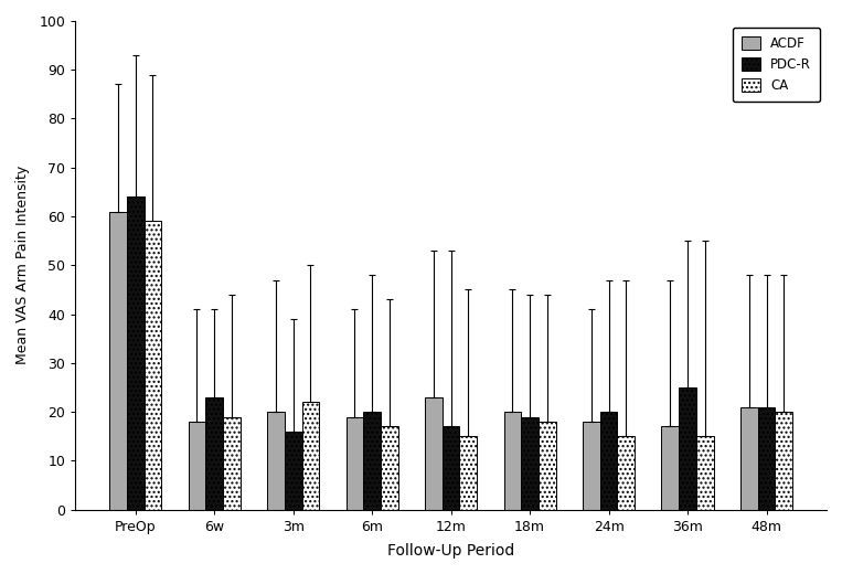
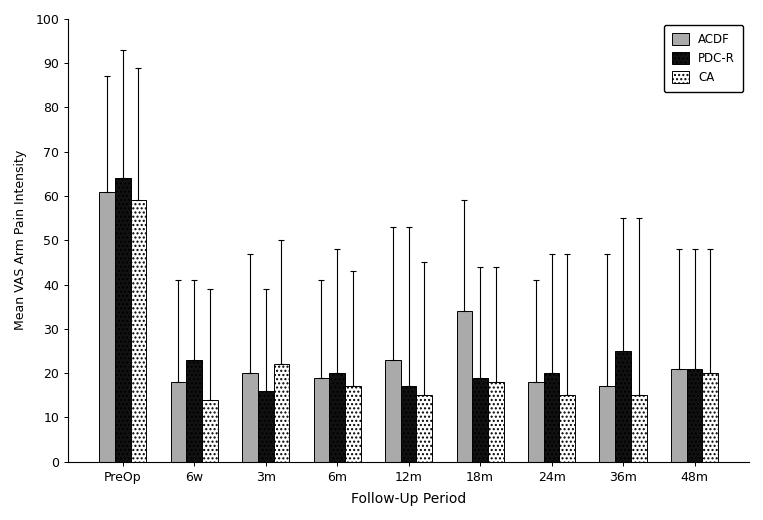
CA/6w: 19 -> 14
ACDF/18m: 20 -> 34
